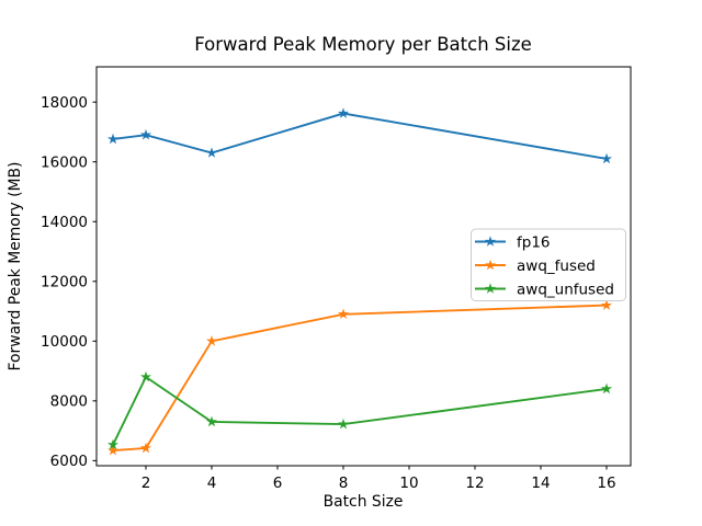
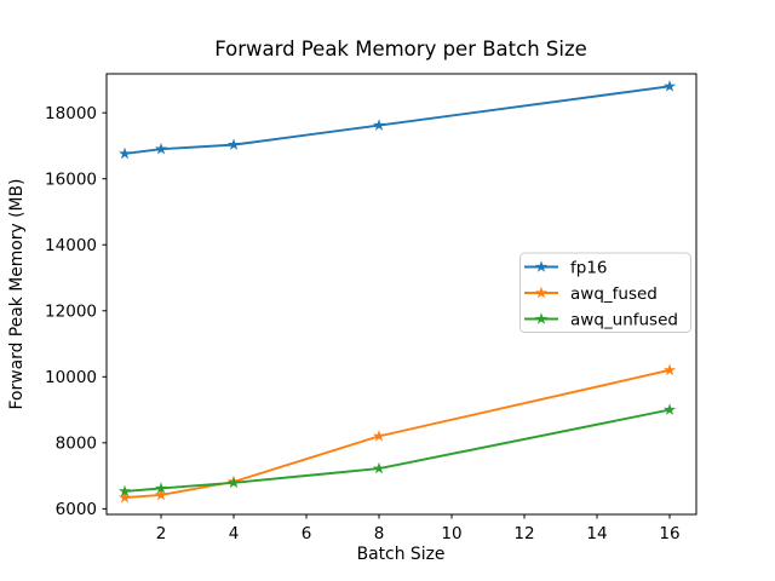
awq_unfused/2: 8800 -> 6600
fp16/4: 16300 -> 17000
awq_fused/4: 10000 -> 6800
awq_unfused/4: 7300 -> 6800
awq_fused/8: 10900 -> 8200
fp16/16: 16100 -> 18800
awq_fused/16: 11200 -> 10200
awq_unfused/16: 8400 -> 9000
